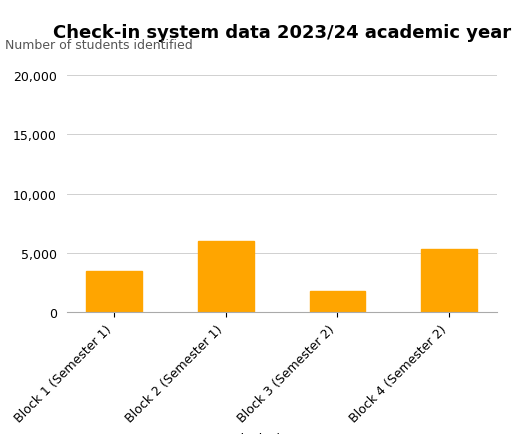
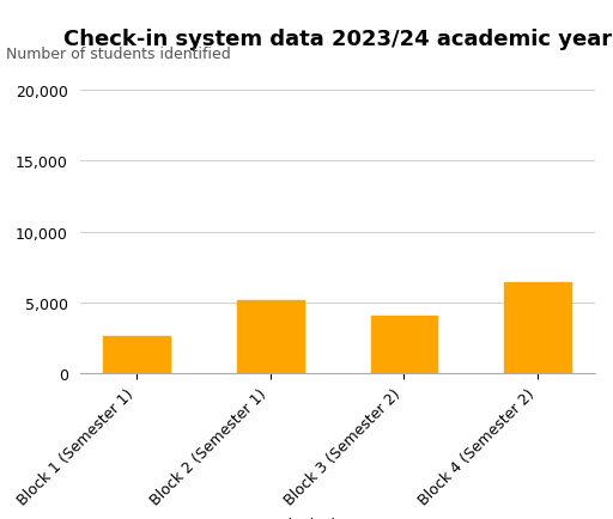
Block 1 (Semester 1): 3,500 -> 2,600
Block 2 (Semester 1): 6,000 -> 5,200
Block 3 (Semester 2): 1,800 -> 4,100
Block 4 (Semester 2): 5,300 -> 6,400
